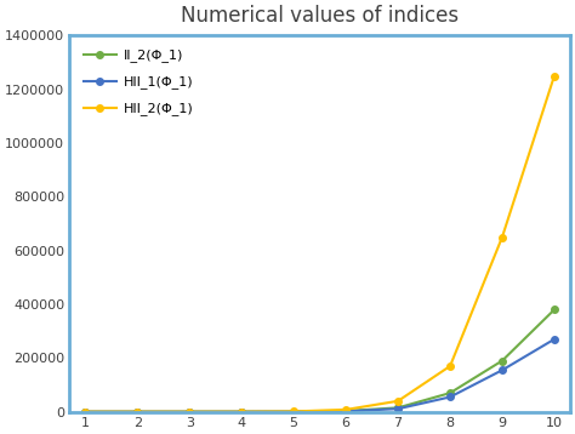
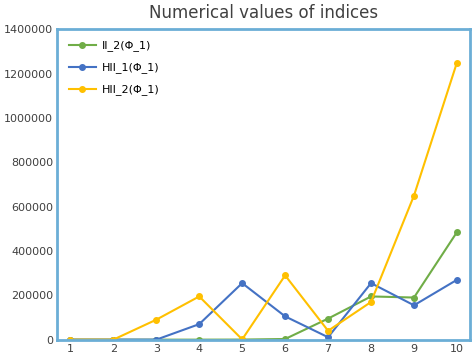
HII_2(Φ_1)/3: 0 -> 90000
HII_1(Φ_1)/4: 0 -> 70000
HII_2(Φ_1)/4: 0 -> 195000
HII_1(Φ_1)/5: 0 -> 255000
HII_1(Φ_1)/6: 2000 -> 105000
HII_2(Φ_1)/6: 8000 -> 290000
II_2(Φ_1)/7: 15000 -> 95000
II_2(Φ_1)/8: 70000 -> 195000
HII_1(Φ_1)/8: 55000 -> 255000
II_2(Φ_1)/10: 380000 -> 485000
